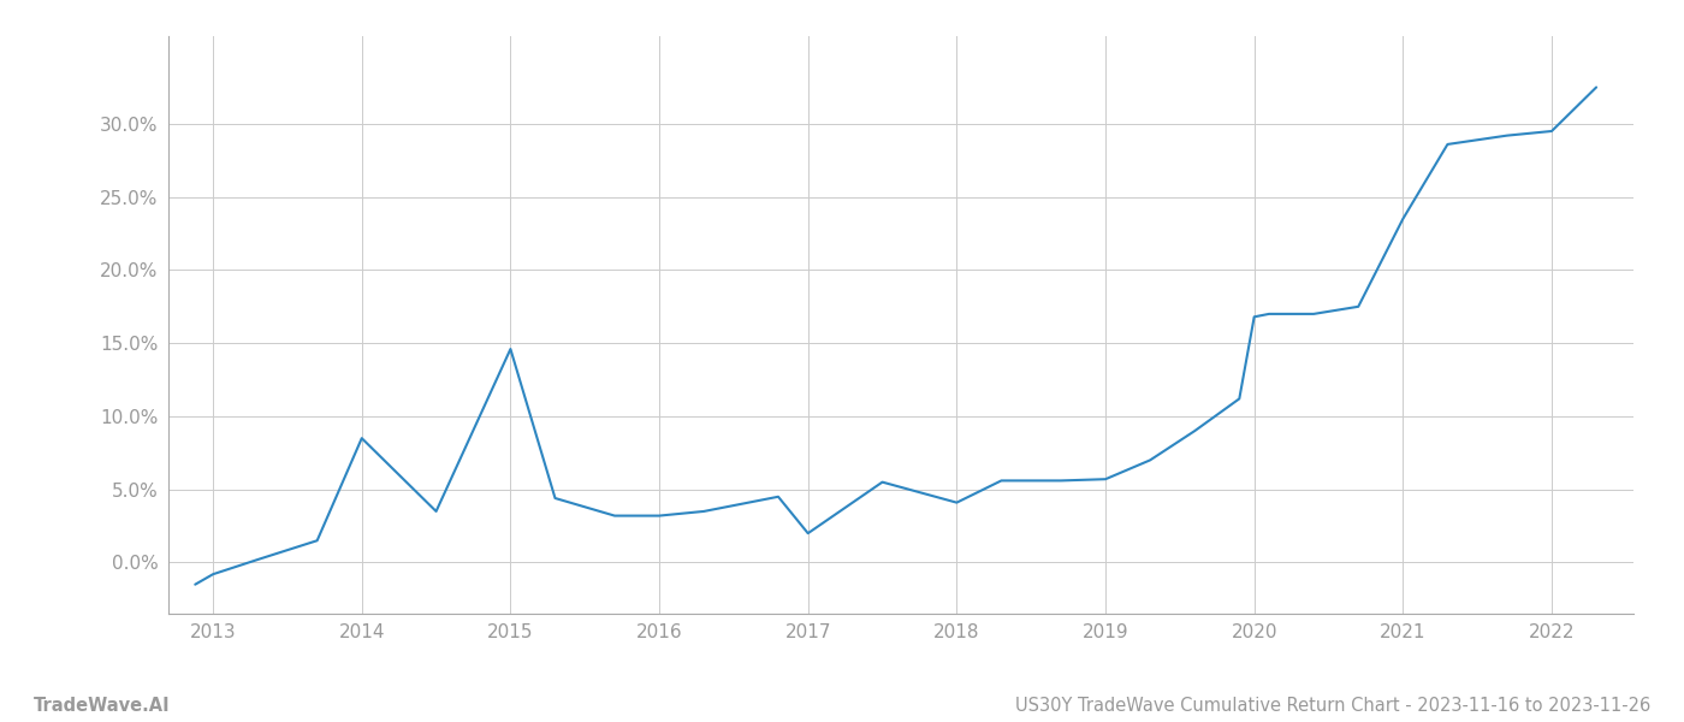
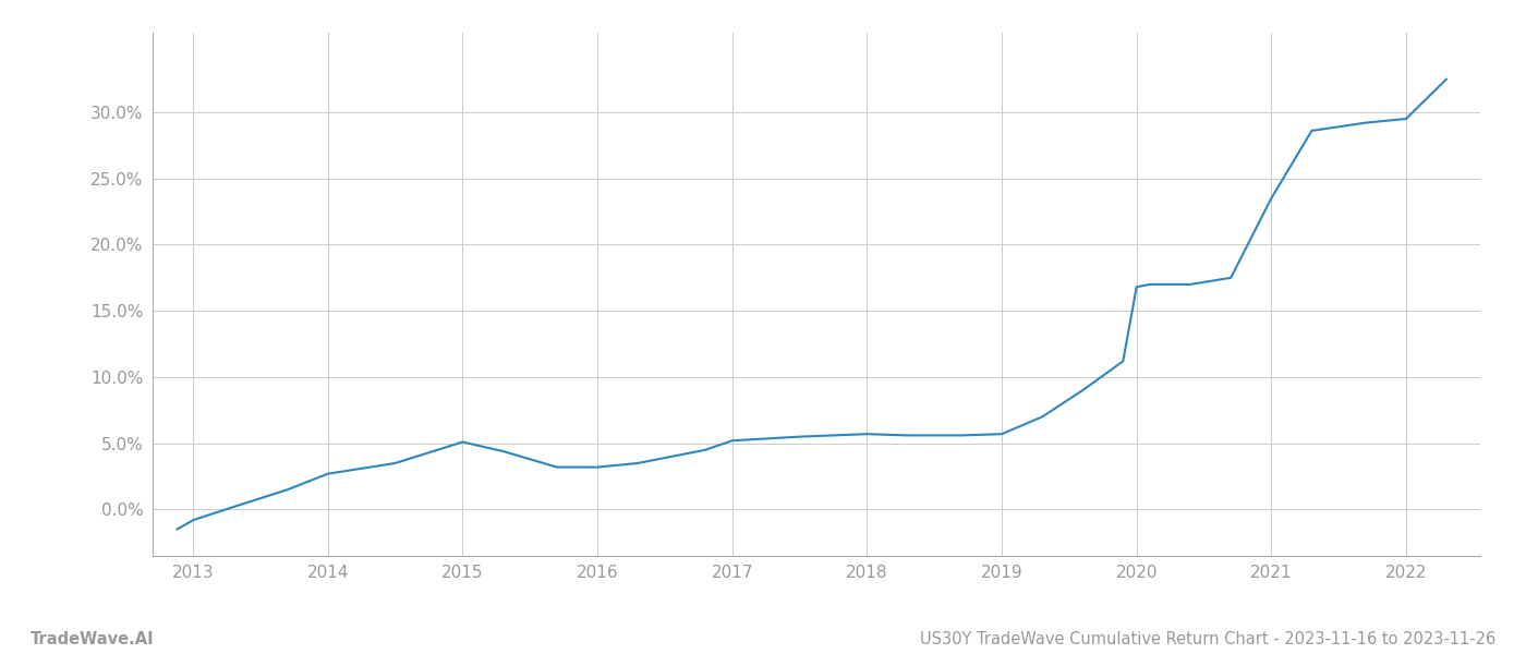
2014: 8.5% -> 2.7%
2015: 14.6% -> 5.1%
2017: 2.0% -> 5.2%
2018: 4.1% -> 5.7%
